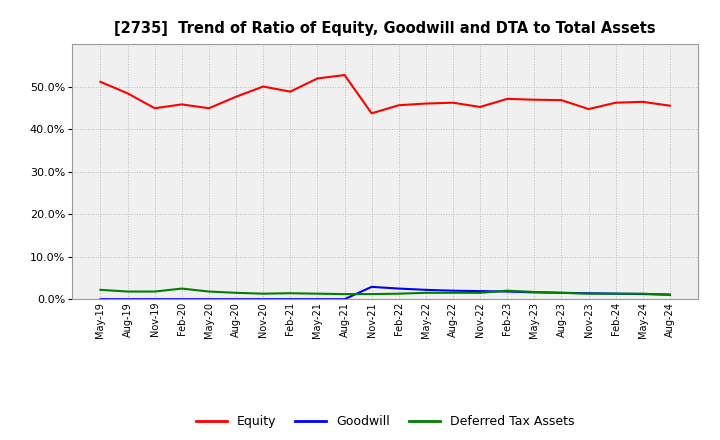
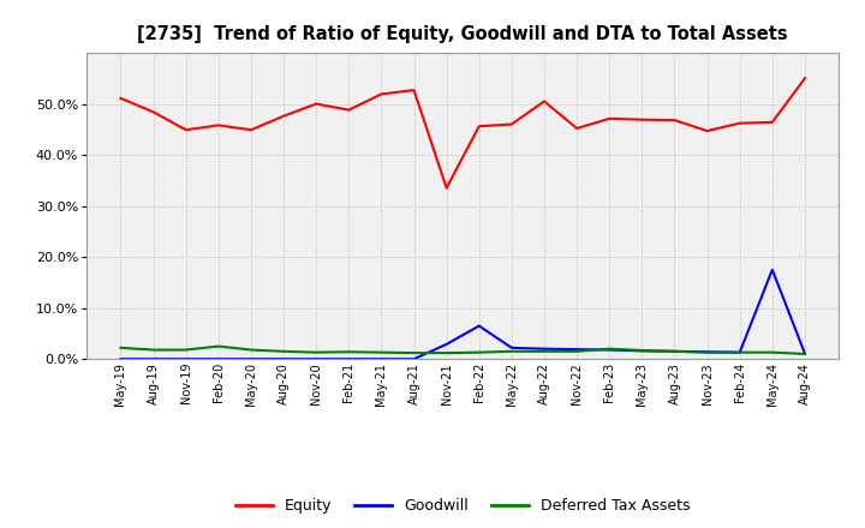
Equity/Nov-21: 43.7% -> 33.5%
Goodwill/Feb-22: 2.5% -> 6.5%
Equity/Aug-22: 46.2% -> 50.5%
Goodwill/May-24: 1.2% -> 17.5%
Equity/Aug-24: 45.5% -> 55.0%
